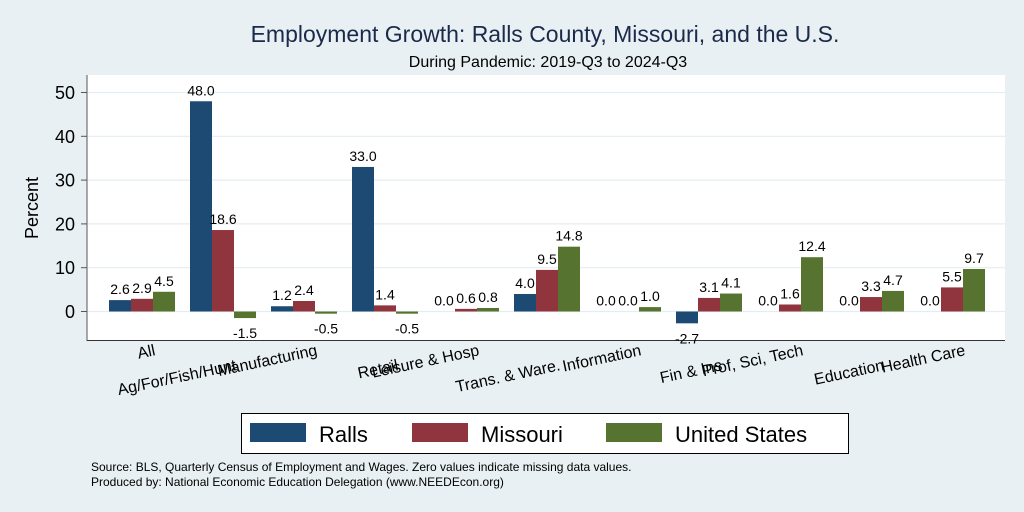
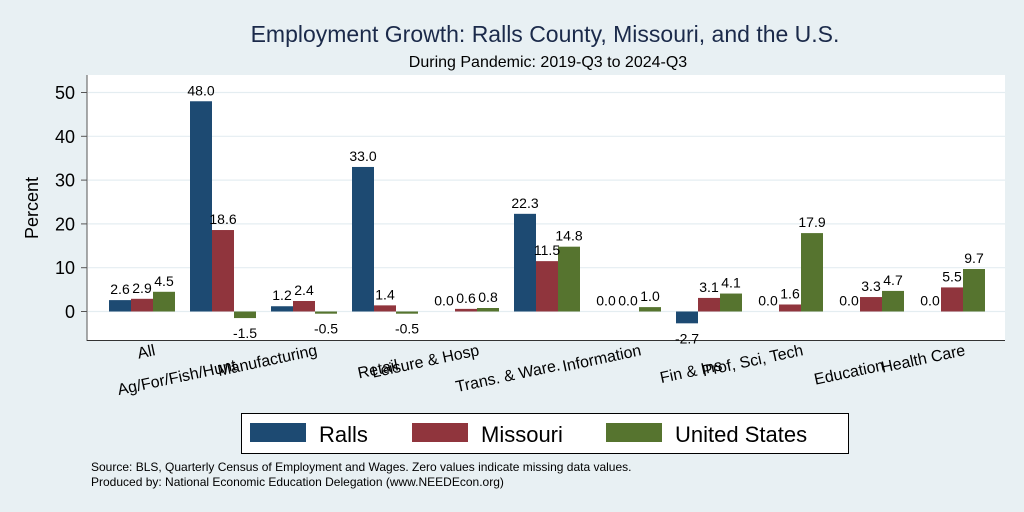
Ralls/Trans. & Ware.: 4.0 -> 22.3
Missouri/Trans. & Ware.: 9.5 -> 11.5
United States/Prof, Sci, Tech: 12.4 -> 17.9
